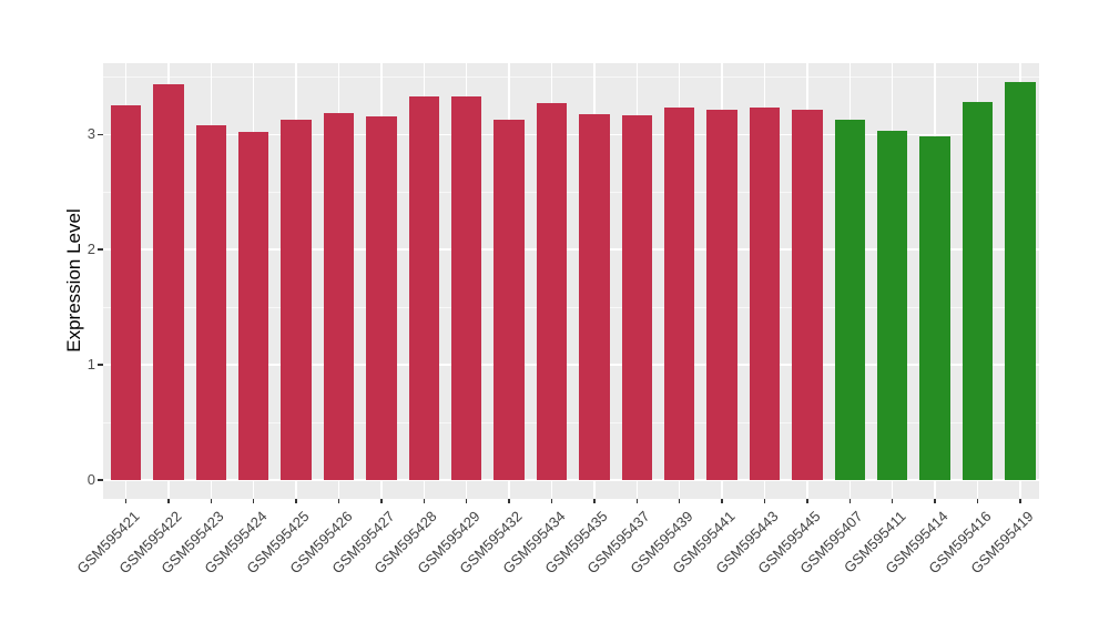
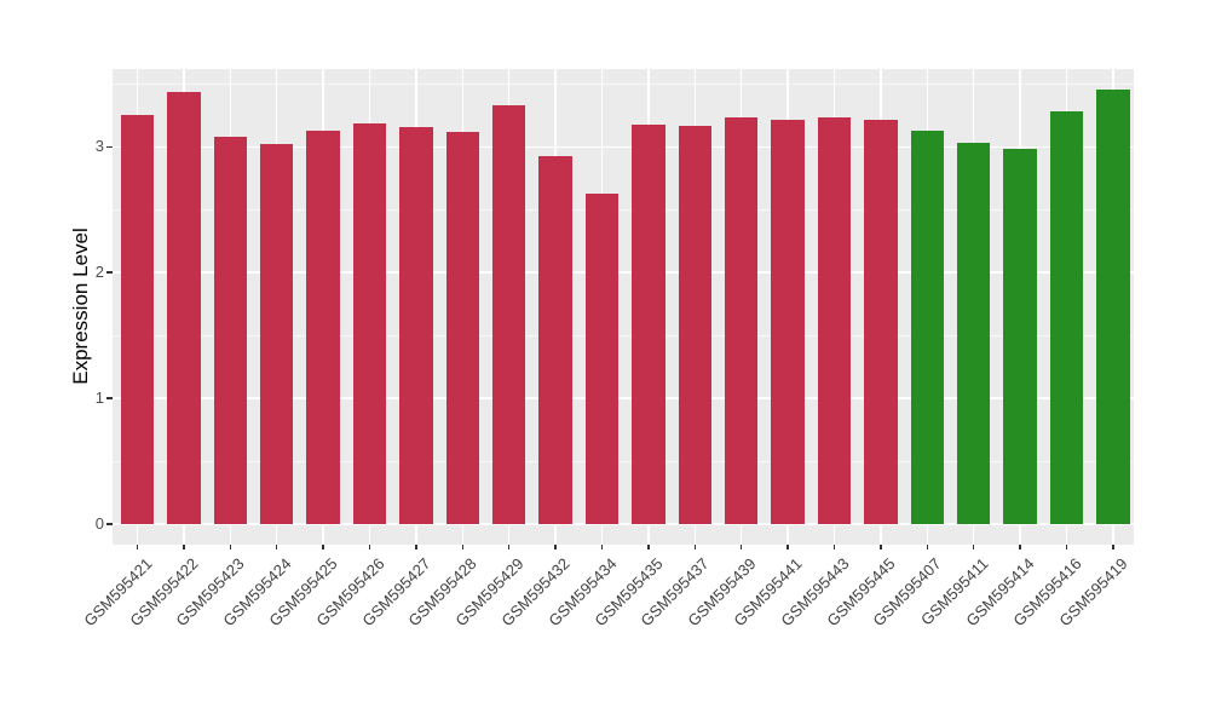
GSM595428: 3.33 -> 3.12
GSM595432: 3.13 -> 2.93
GSM595434: 3.27 -> 2.63
